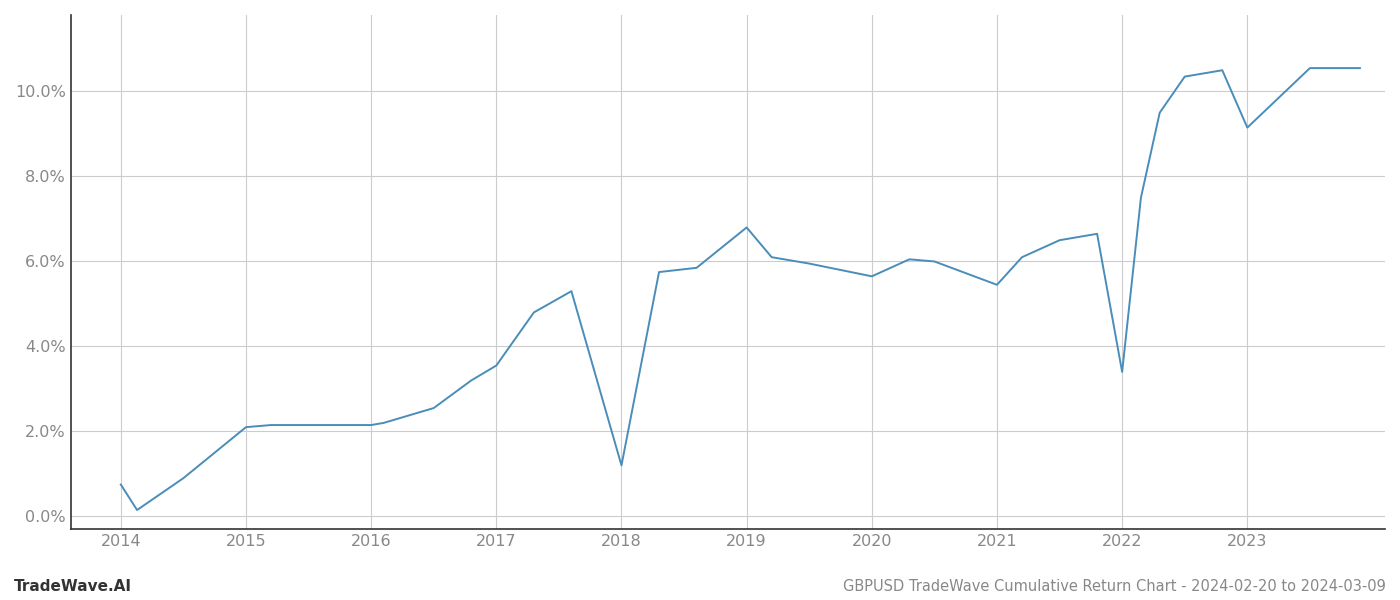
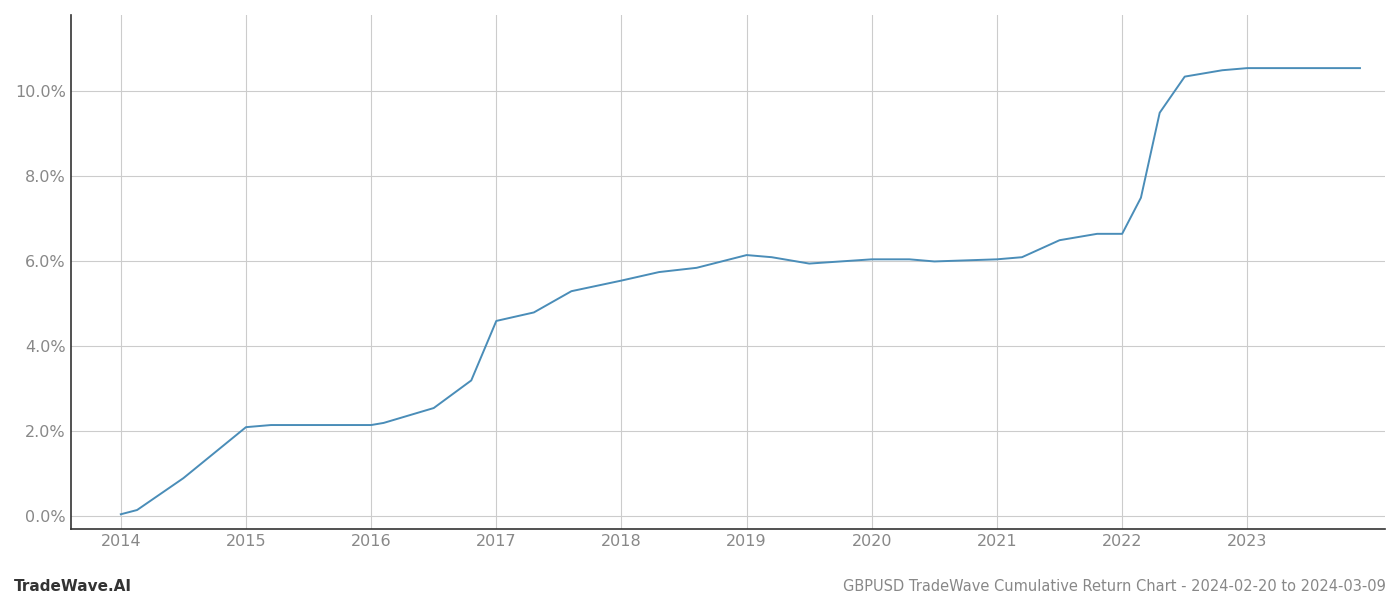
2014: 0.75% -> 0.05%
2017: 3.55% -> 4.60%
2018: 1.20% -> 5.55%
2019: 6.80% -> 6.15%
2020: 5.65% -> 6.05%
2021: 5.45% -> 6.05%
2022: 3.40% -> 6.65%
2023: 9.15% -> 10.55%
